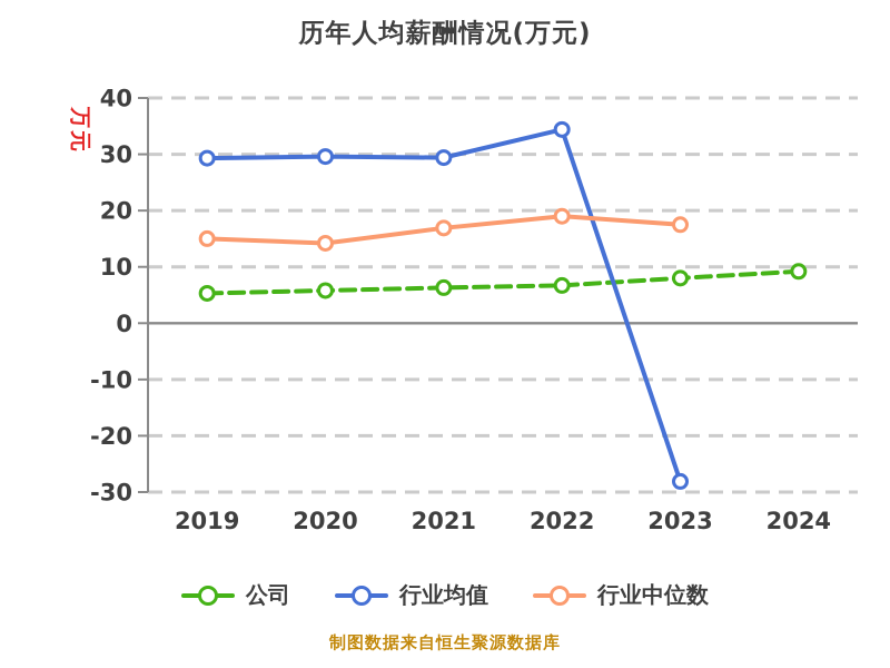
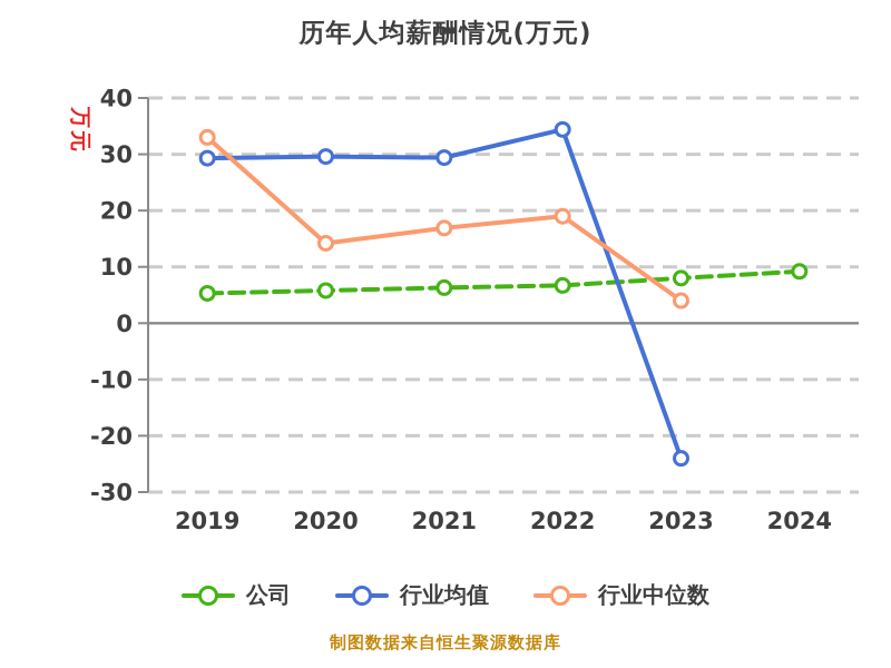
行业中位数/2019: 15 -> 33
行业均值/2023: -28 -> -24
行业中位数/2023: 18 -> 4
